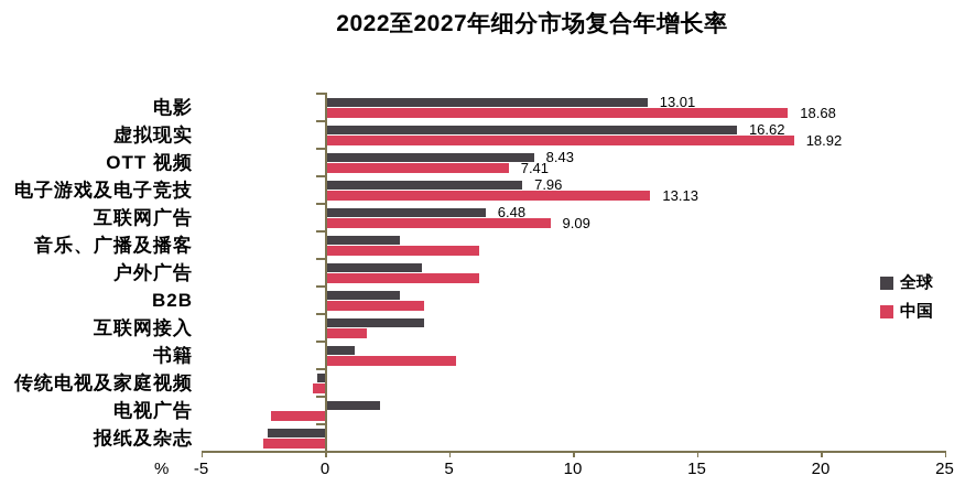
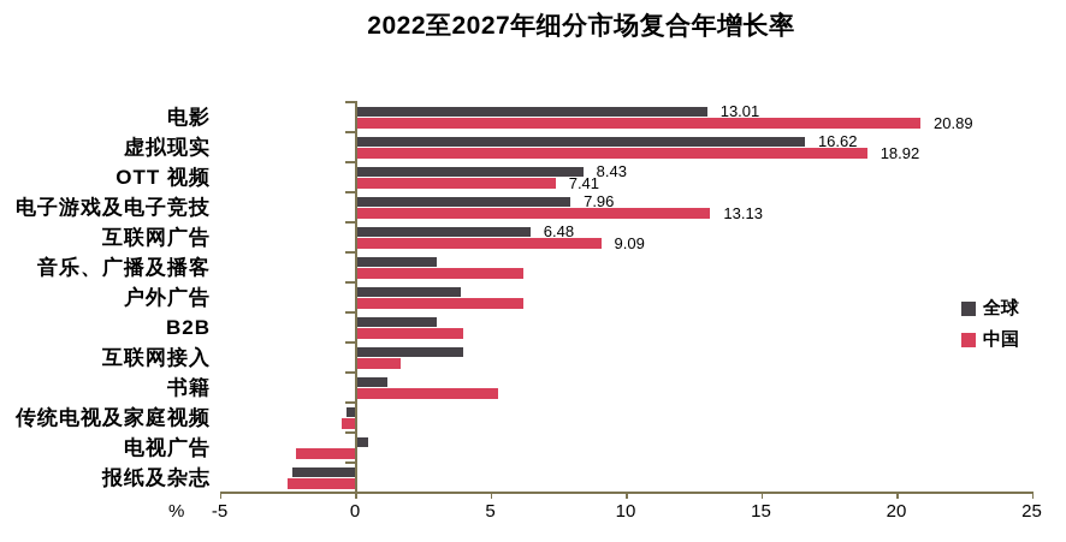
中国/电影: 18.68 -> 20.89
全球/电视广告: 2.2 -> 0.5
